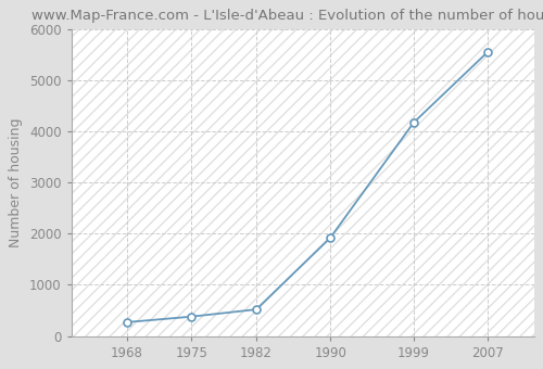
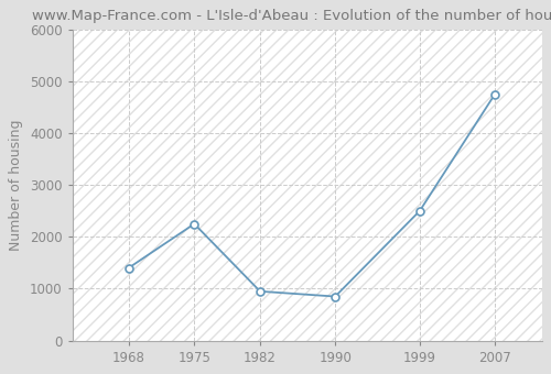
1968: 270 -> 1400
1975: 380 -> 2250
1982: 520 -> 950
1990: 1920 -> 850
1999: 4170 -> 2500
2007: 5550 -> 4750
